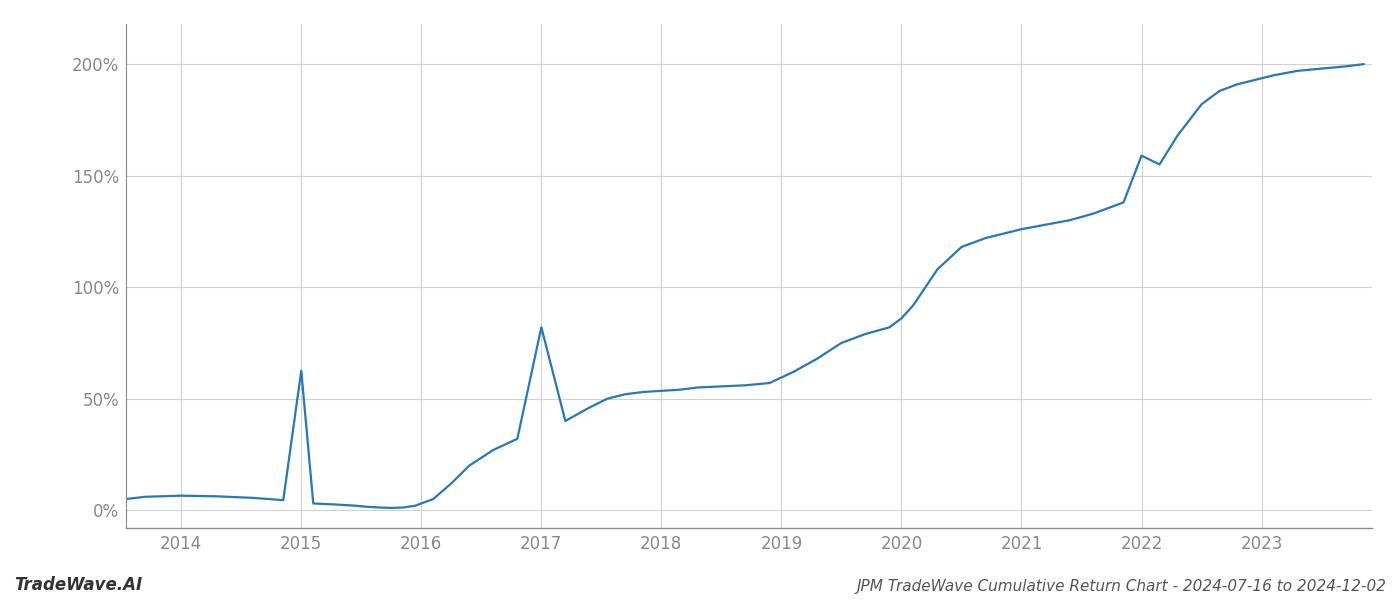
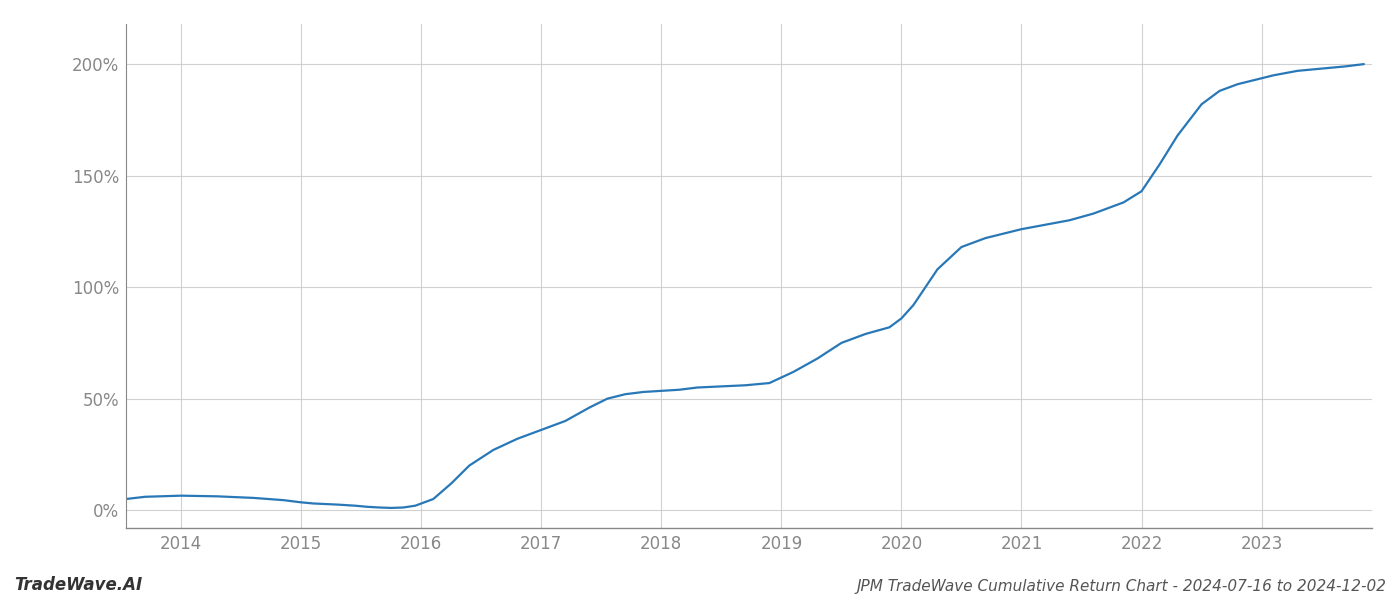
2015: 62.5% -> 3.5%
2017: 82.0% -> 36.0%
2022: 159.0% -> 143.0%
